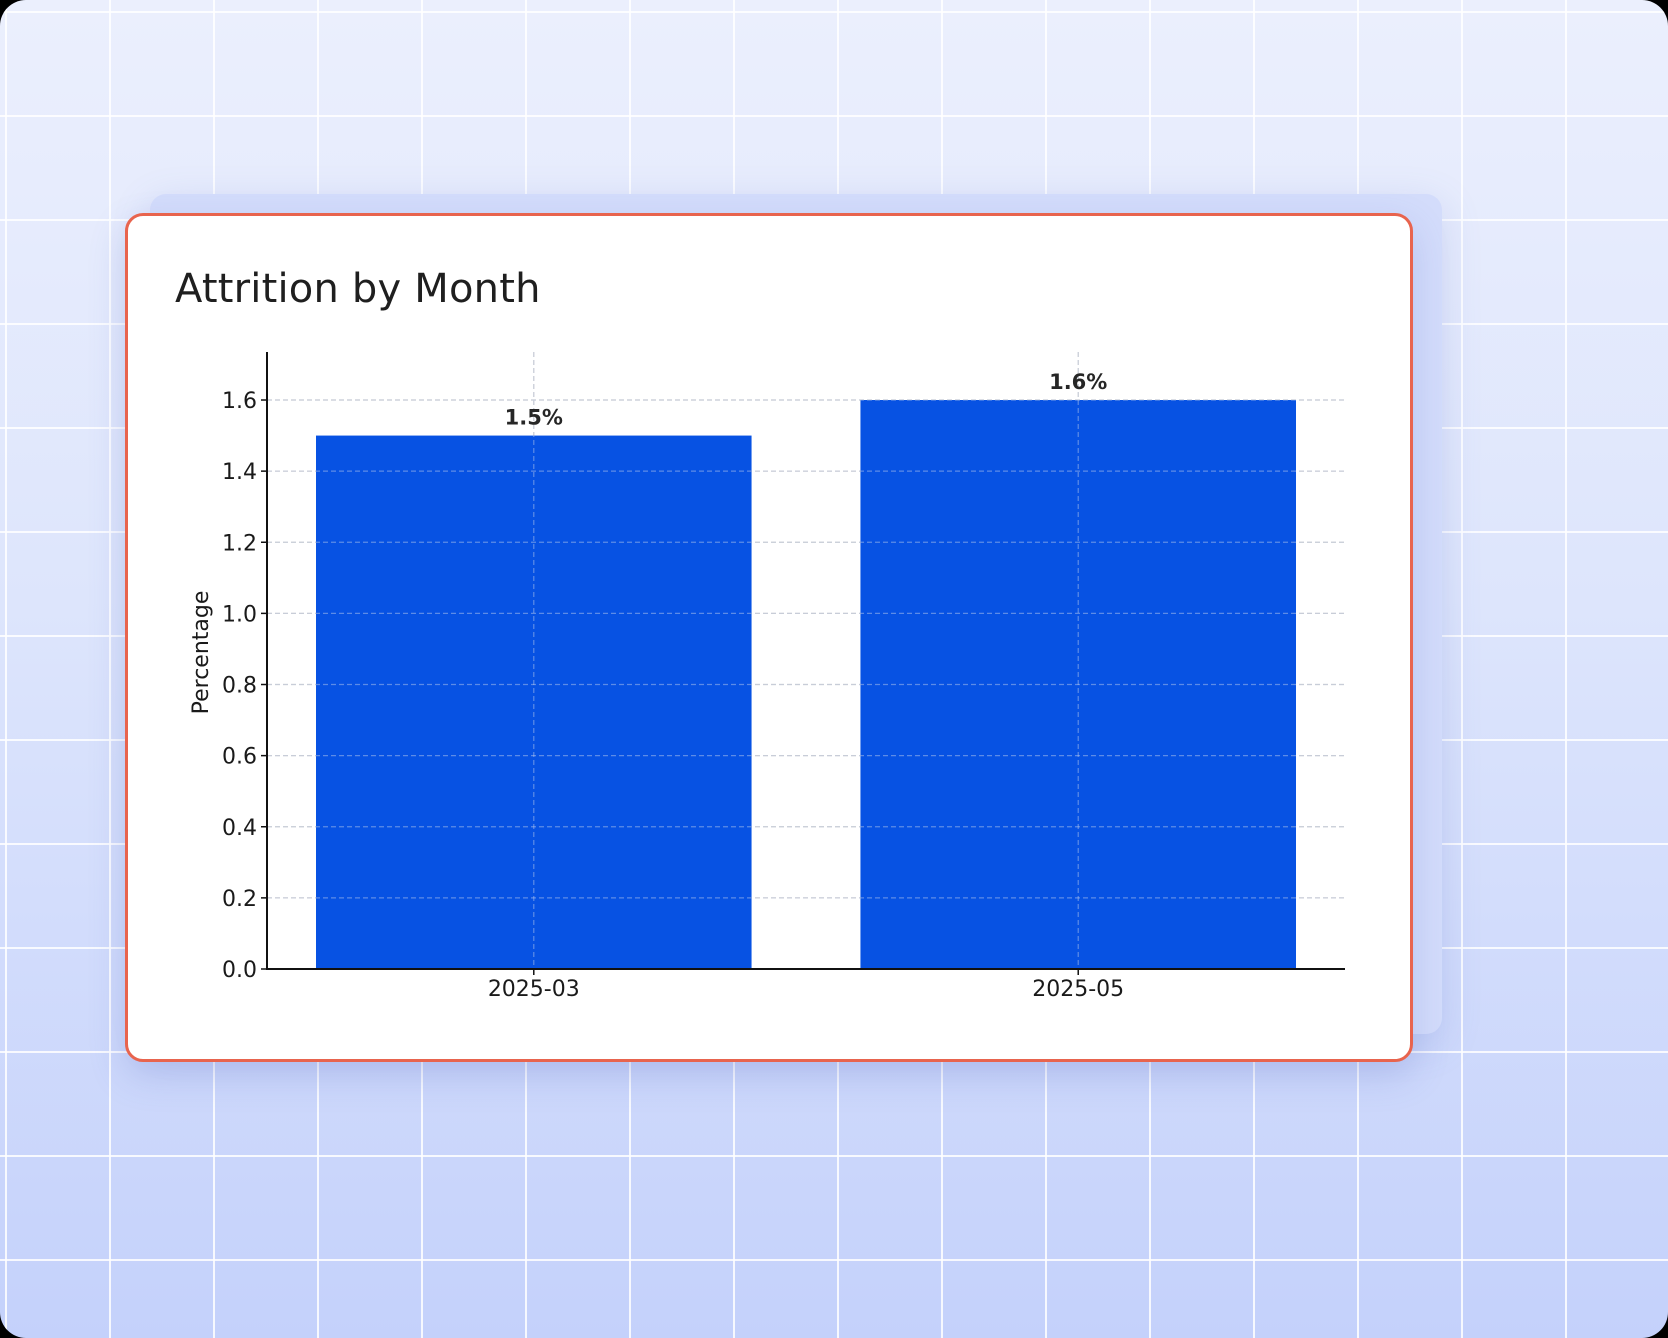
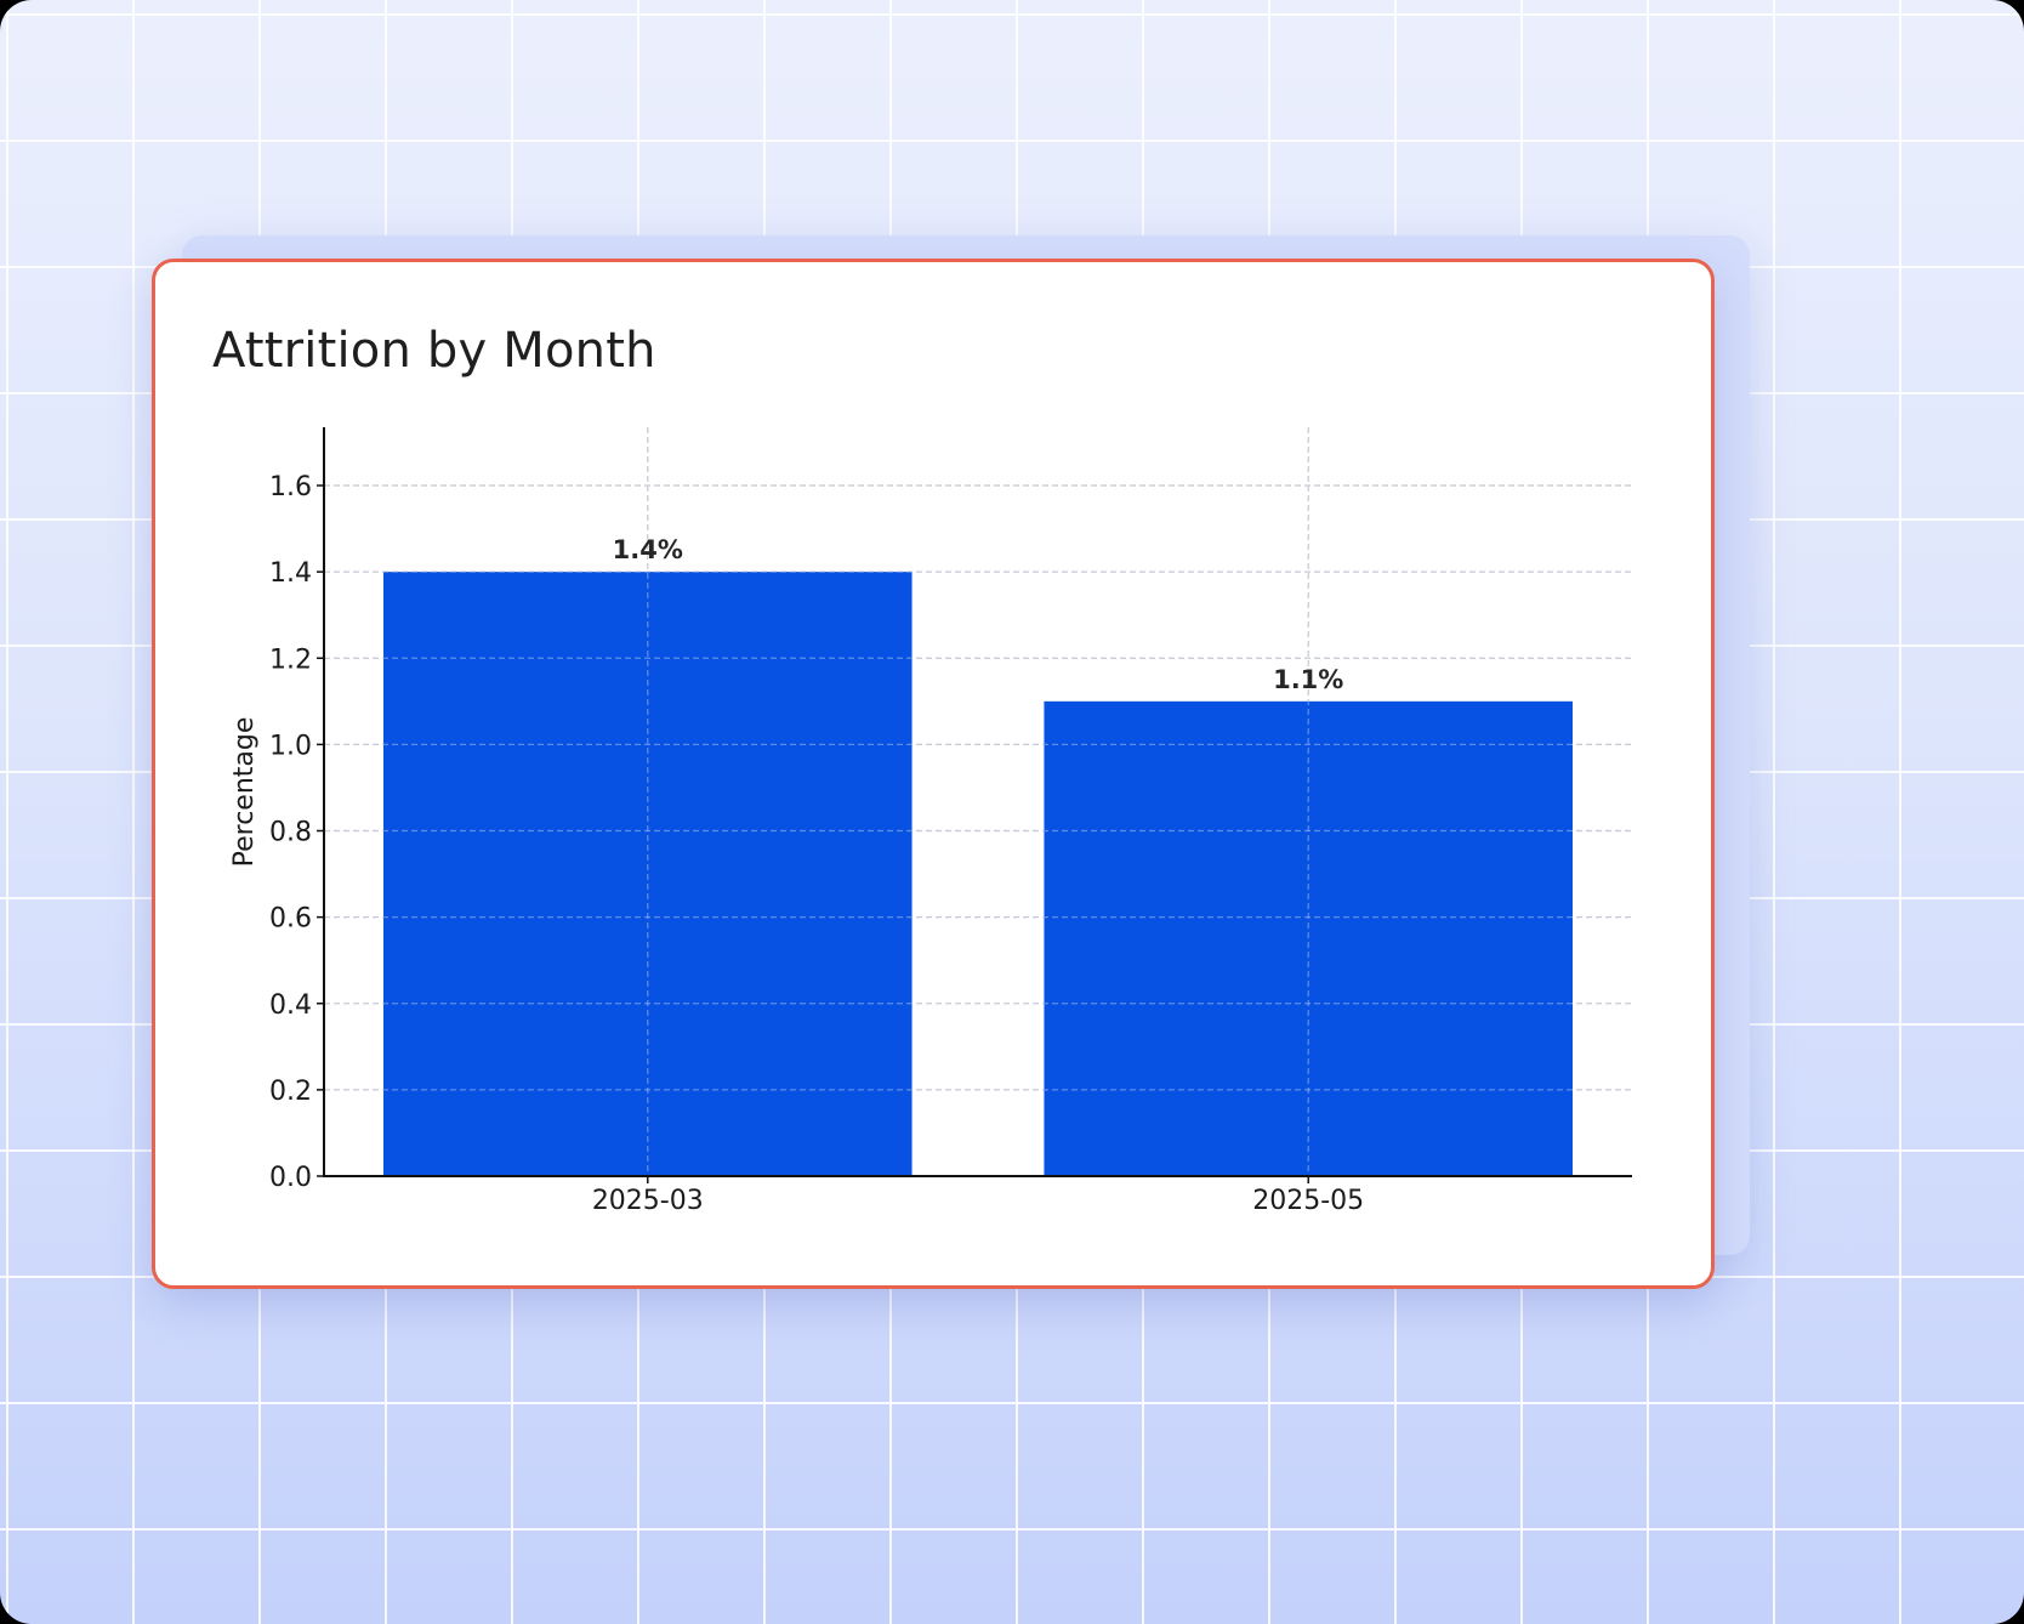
2025-03: 1.5% -> 1.4%
2025-05: 1.6% -> 1.1%
